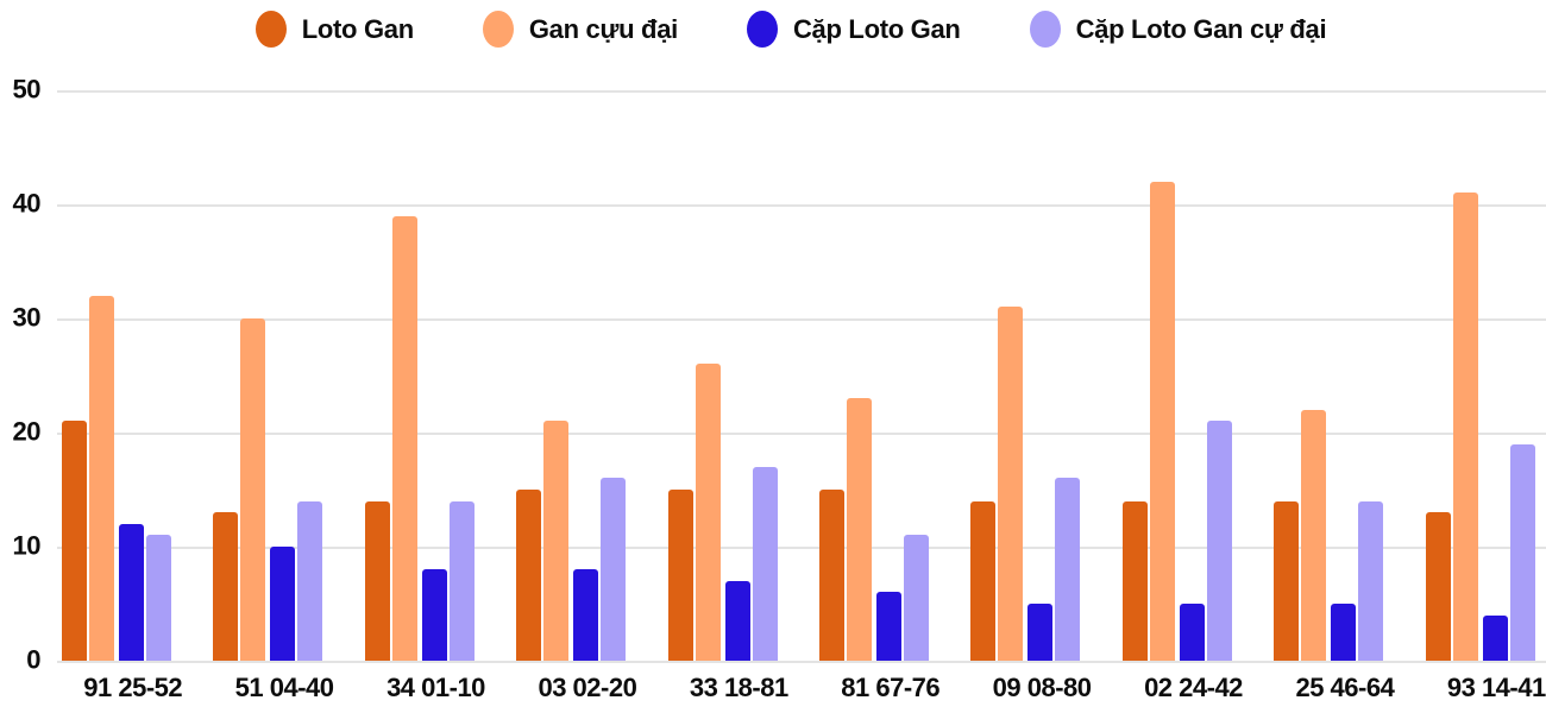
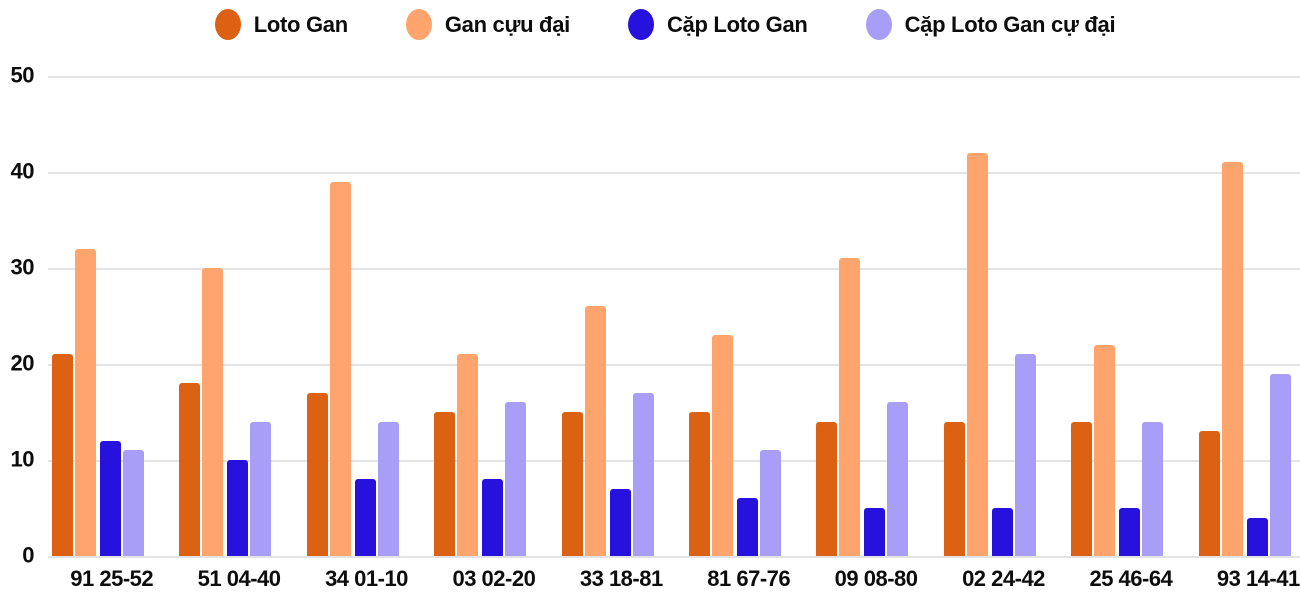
Loto Gan/51 04-40: 13 -> 18
Loto Gan/34 01-10: 14 -> 17
